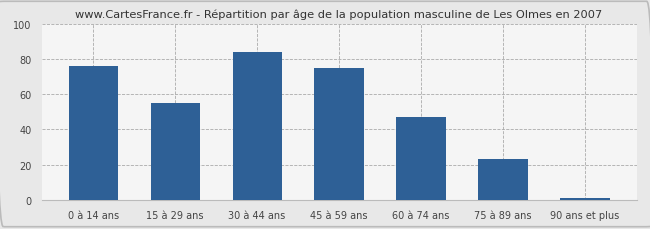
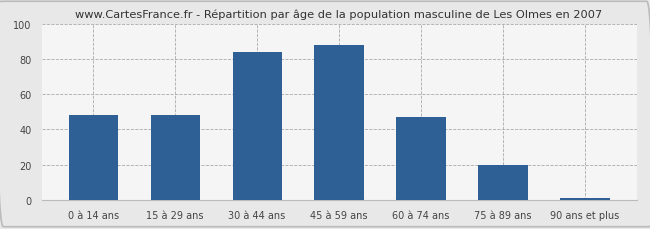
0 à 14 ans: 76 -> 48
15 à 29 ans: 55 -> 48
45 à 59 ans: 75 -> 88
75 à 89 ans: 23 -> 20
